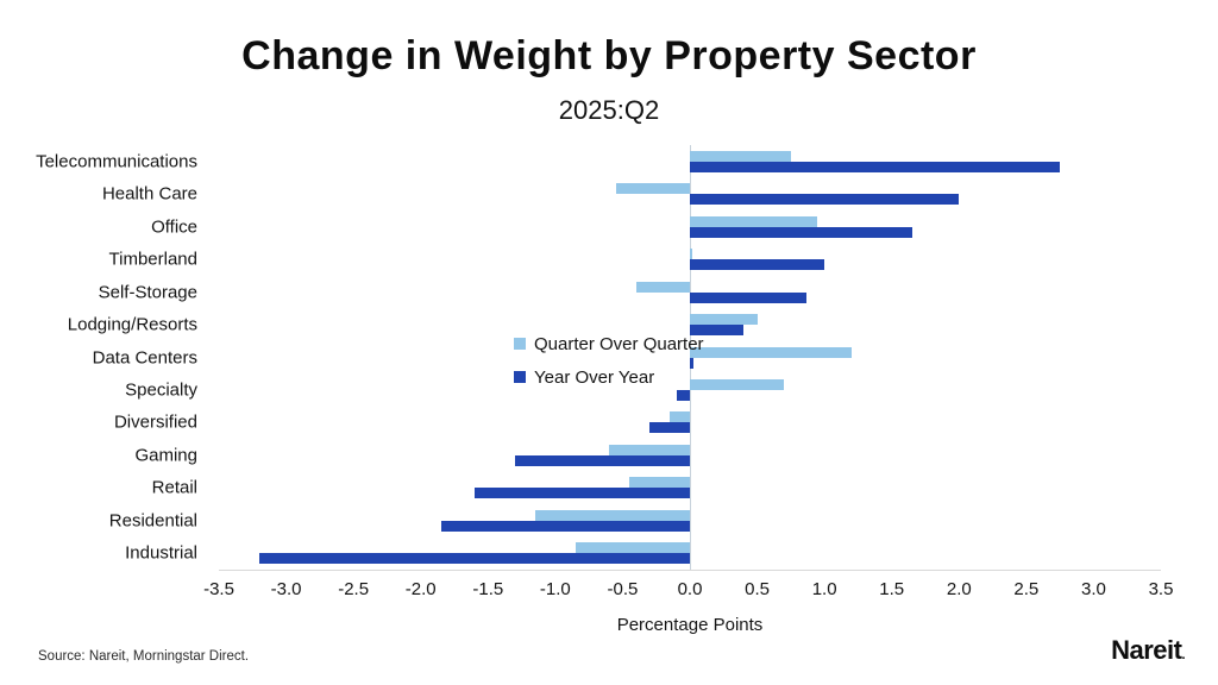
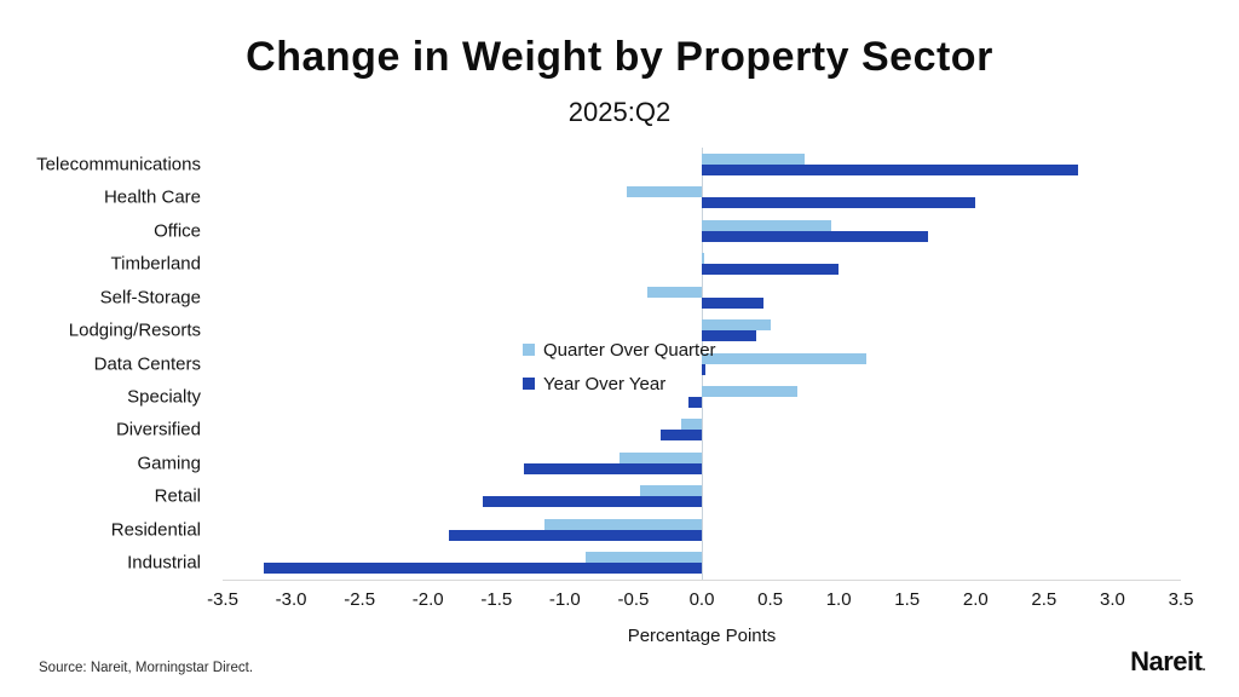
Year Over Year/Self-Storage: 0.87 -> 0.45
